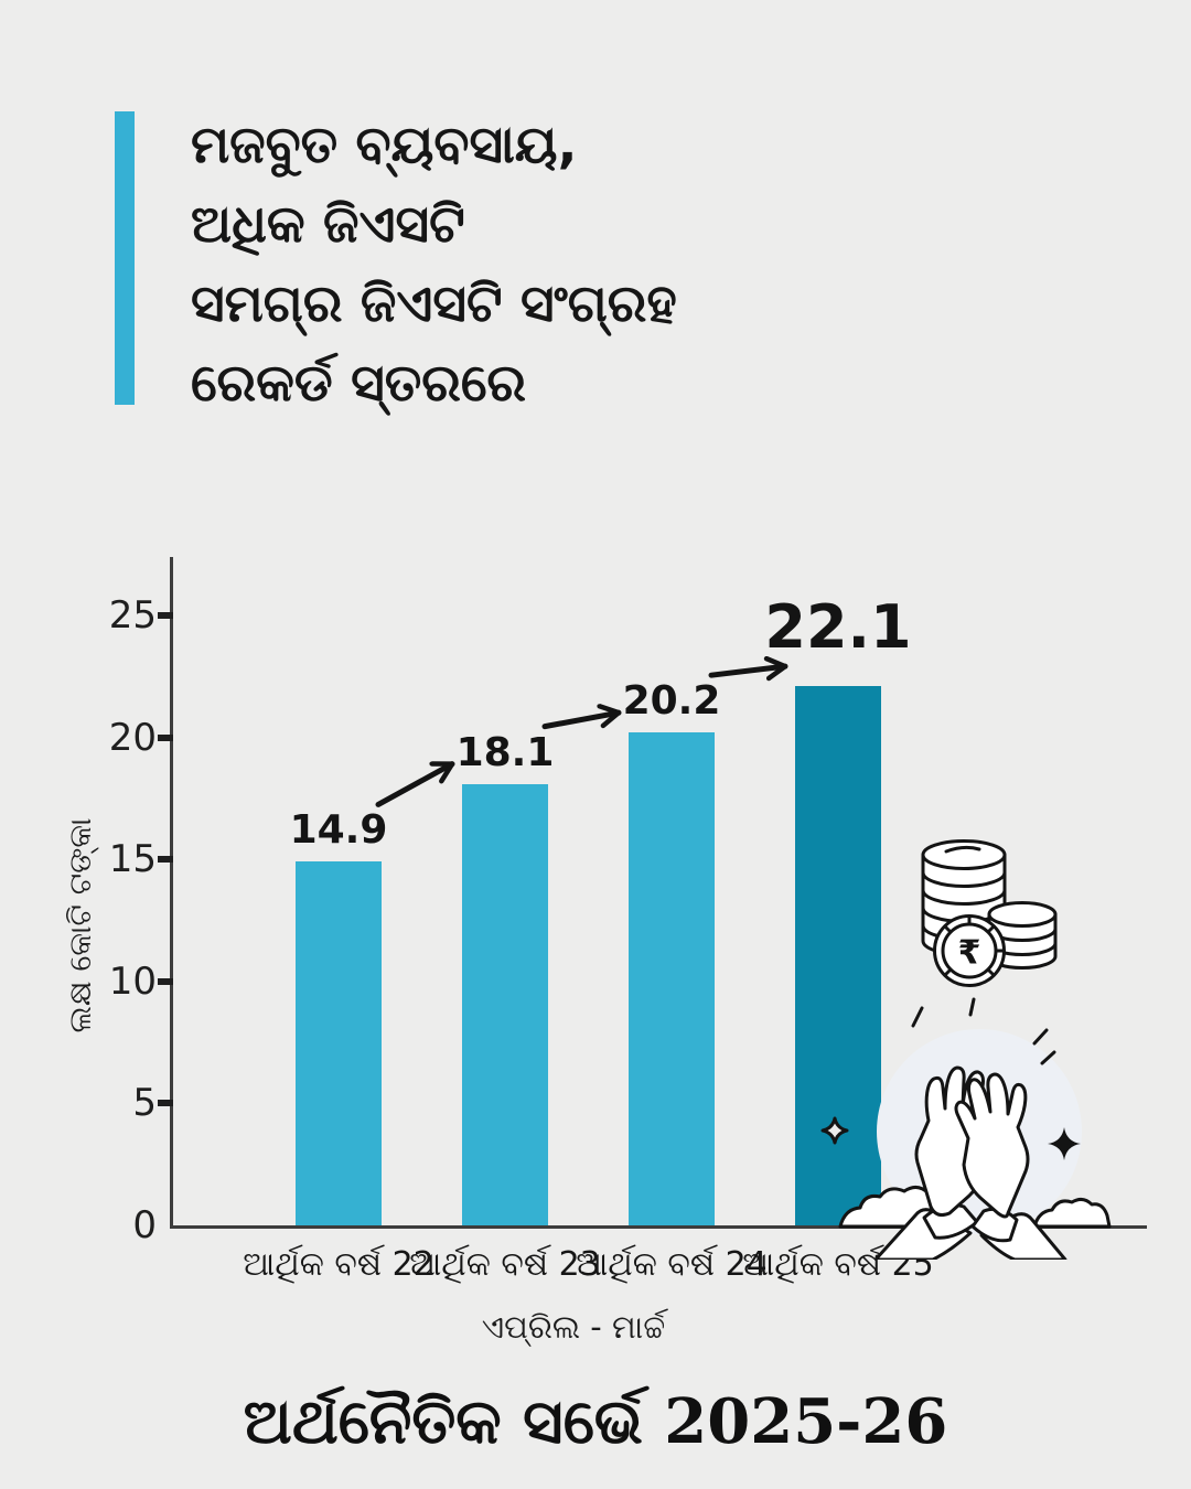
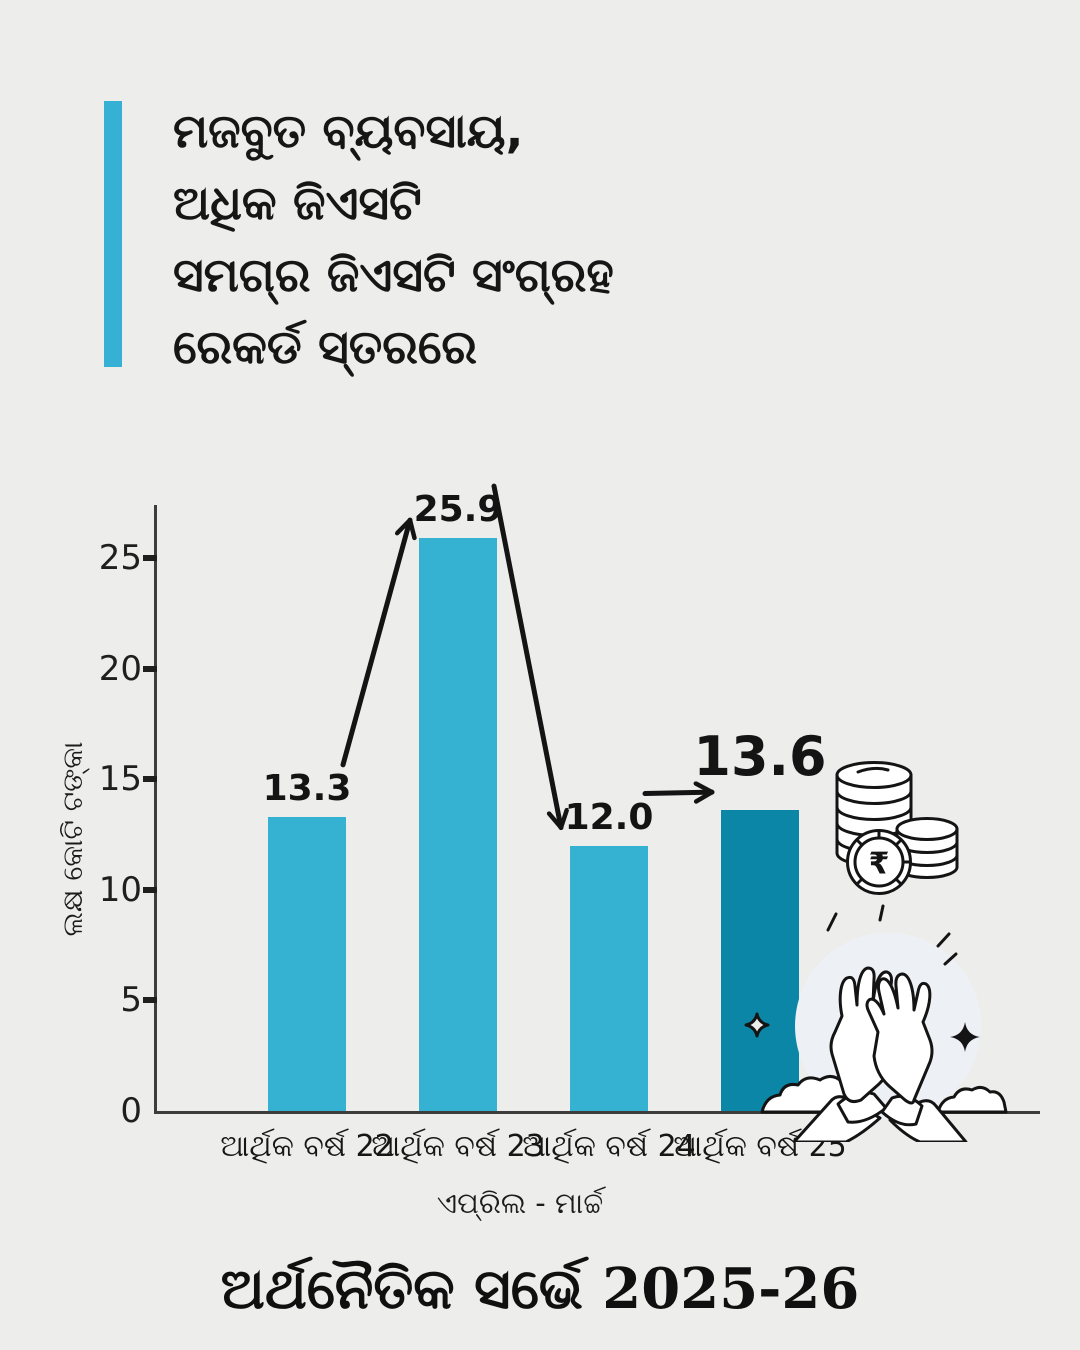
ଆର୍ଥିକ ବର୍ଷ 22: 14.9 -> 13.3
ଆର୍ଥିକ ବର୍ଷ 23: 18.1 -> 25.9
ଆର୍ଥିକ ବର୍ଷ 24: 20.2 -> 12.0
ଆର୍ଥିକ ବର୍ଷ 25: 22.1 -> 13.6
